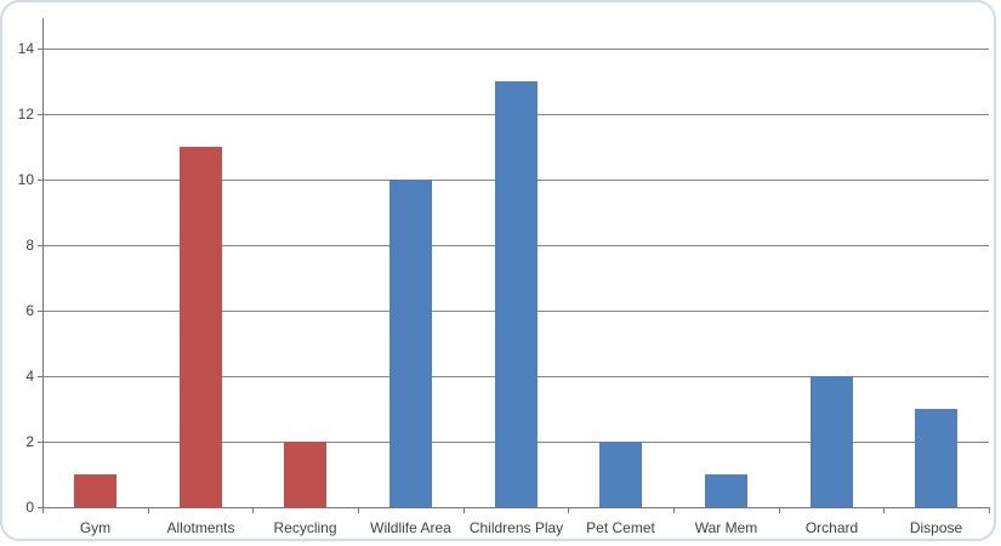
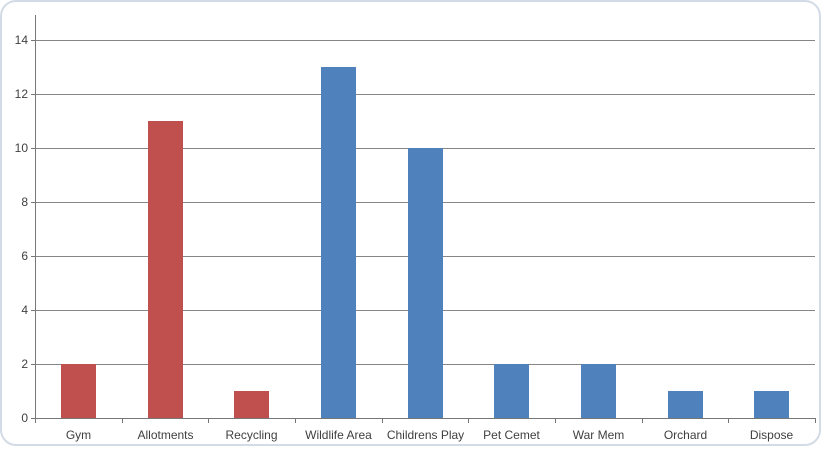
Gym: 1 -> 2
Recycling: 2 -> 1
Wildlife Area: 10 -> 13
Childrens Play: 13 -> 10
War Mem: 1 -> 2
Orchard: 4 -> 1
Dispose: 3 -> 1
